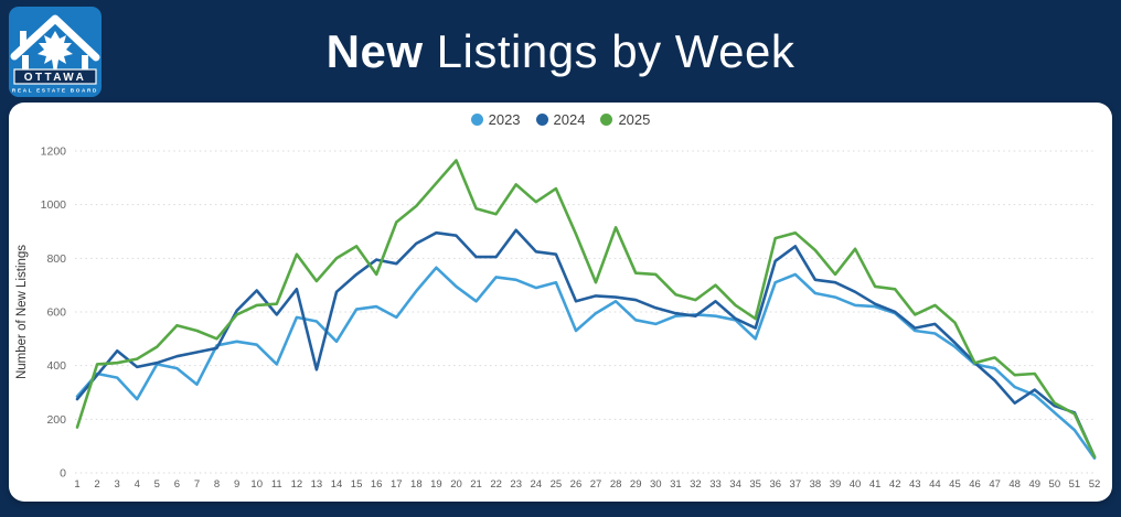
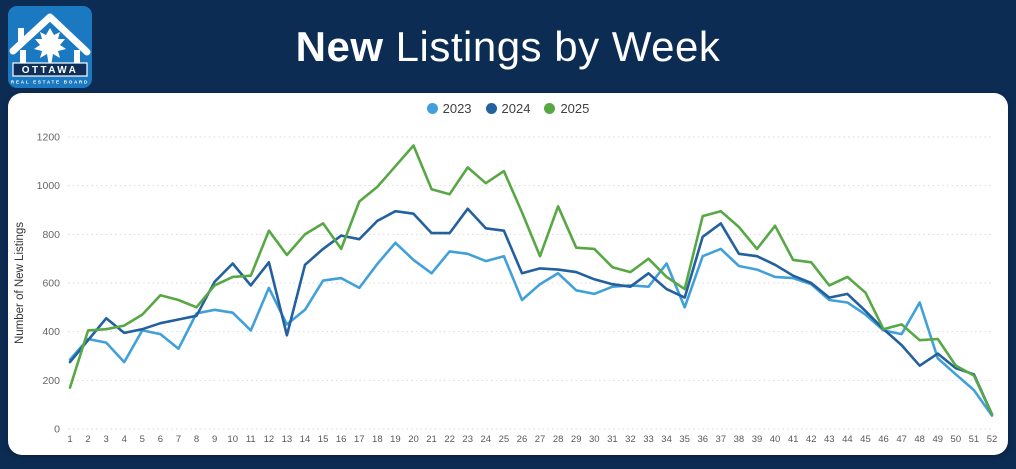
2023/13: 560 -> 430
2023/34: 570 -> 680
2023/48: 320 -> 520
